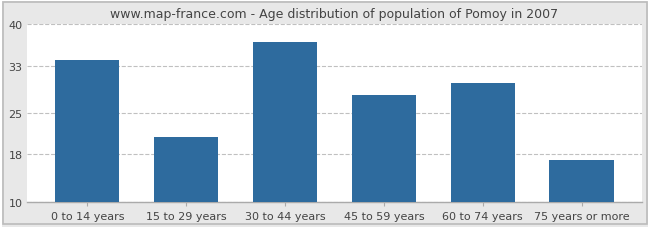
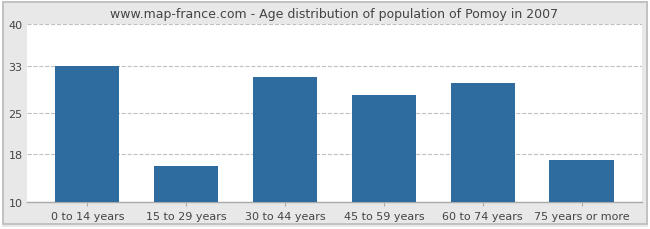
0 to 14 years: 34 -> 33
15 to 29 years: 21 -> 16
30 to 44 years: 37 -> 31
